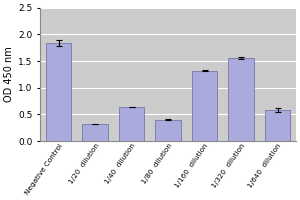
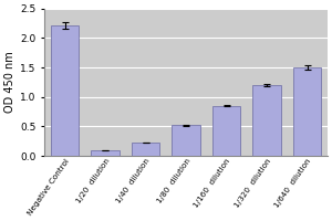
Negative Control: 1.84 -> 2.21
1/20 dilution: 0.32 -> 0.10
1/40 dilution: 0.64 -> 0.23
1/80 dilution: 0.40 -> 0.52
1/160 dilution: 1.32 -> 0.85
1/320 dilution: 1.56 -> 1.20
1/640 dilution: 0.58 -> 1.50
